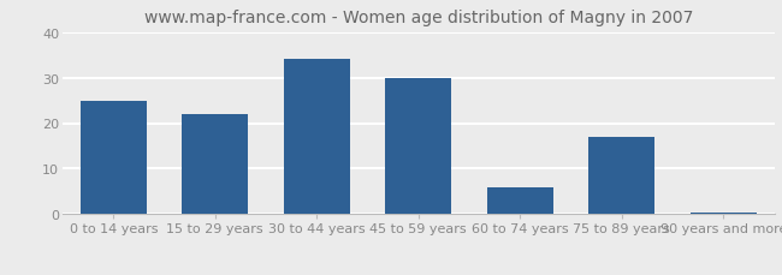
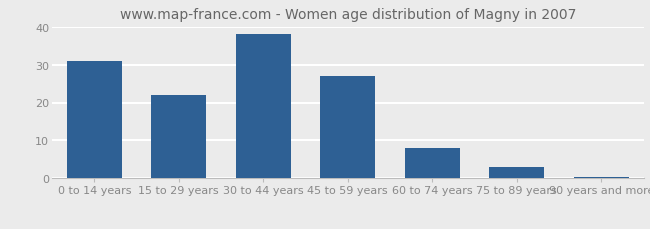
0 to 14 years: 25.0 -> 31.0
30 to 44 years: 34.0 -> 38.0
45 to 59 years: 30.0 -> 27.0
60 to 74 years: 6.0 -> 8.0
75 to 89 years: 17.0 -> 3.0
